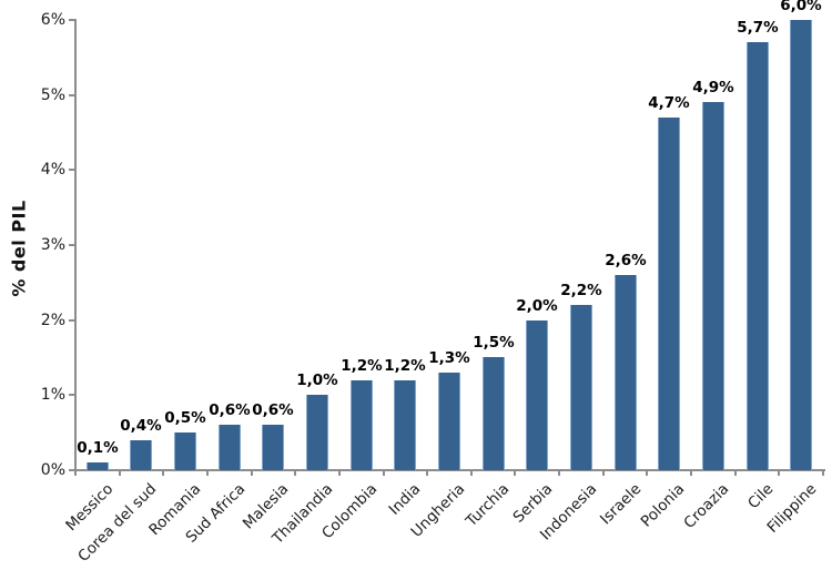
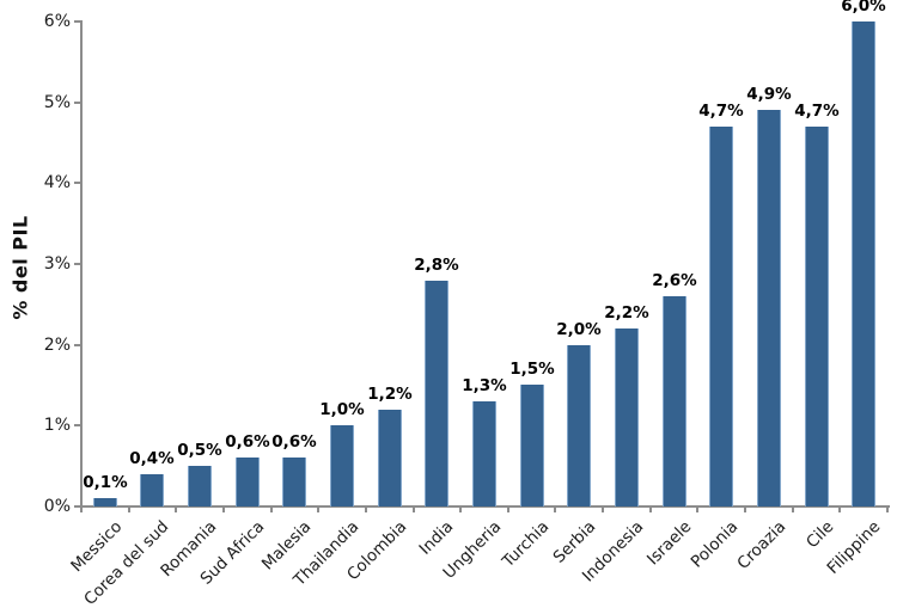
India: 1,2% -> 2,8%
Cile: 5,7% -> 4,7%
